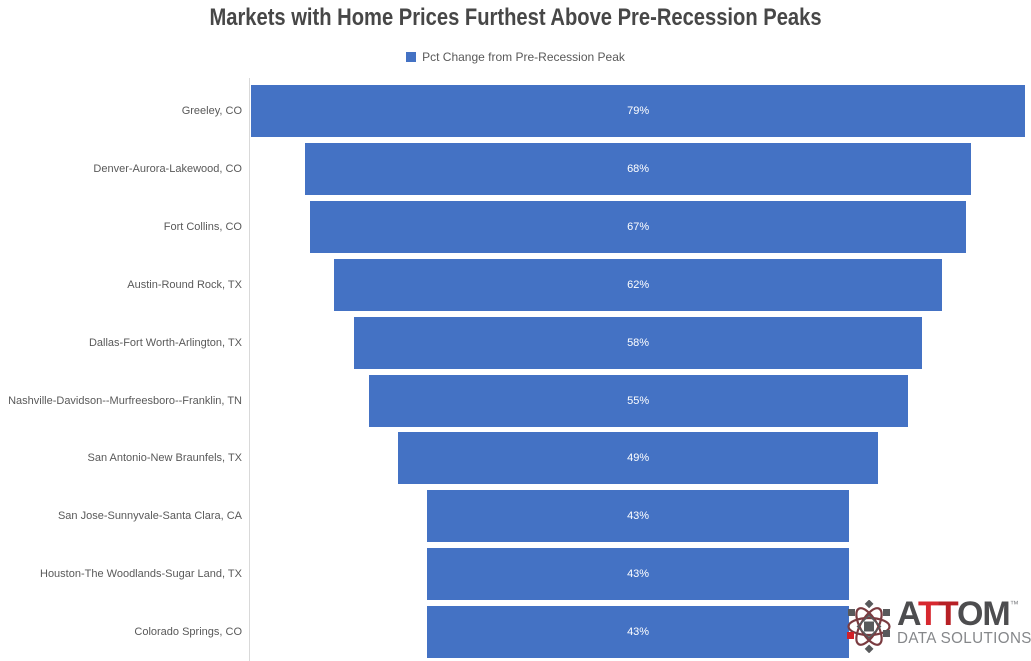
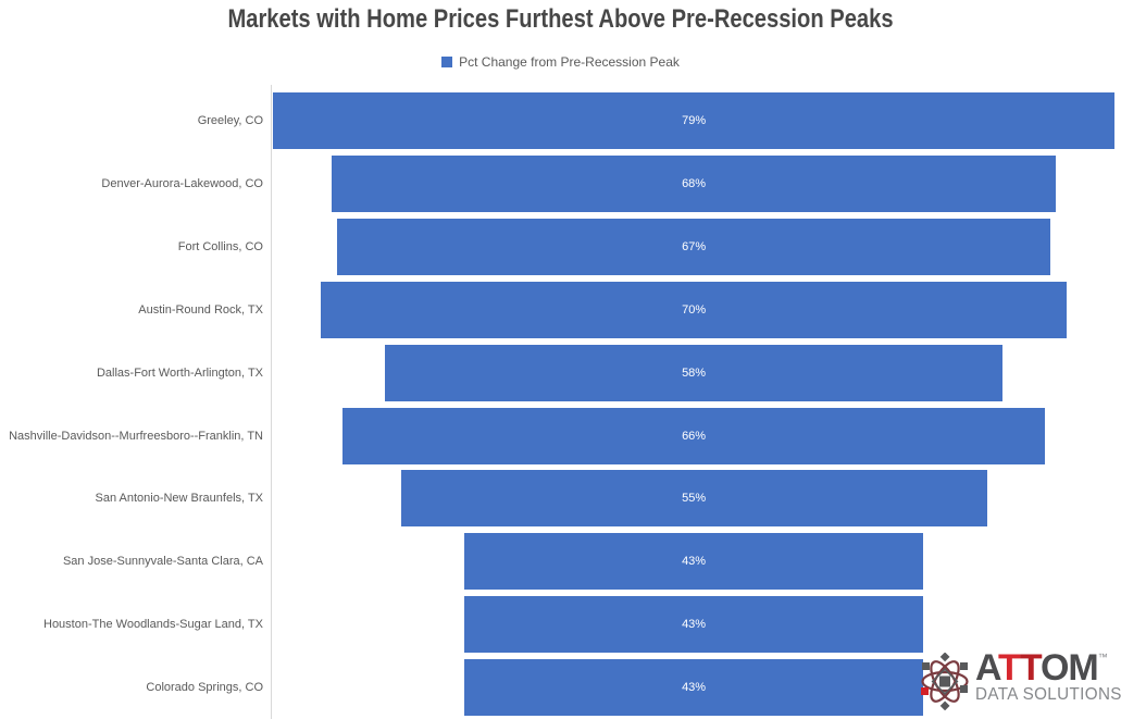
Austin-Round Rock, TX: 62% -> 70%
Nashville-Davidson--Murfreesboro--Franklin, TN: 55% -> 66%
San Antonio-New Braunfels, TX: 49% -> 55%
